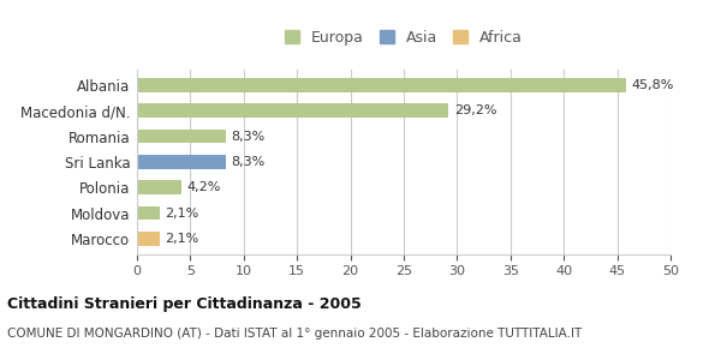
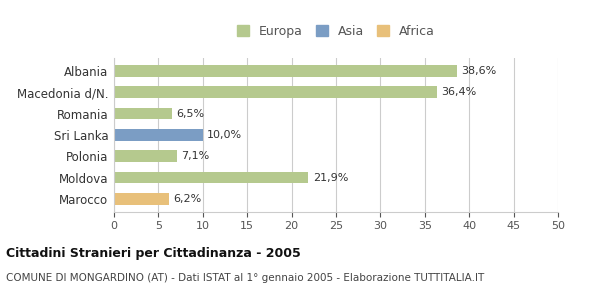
Albania: 45,8% -> 38,6%
Macedonia d/N.: 29,2% -> 36,4%
Romania: 8,3% -> 6,5%
Sri Lanka: 8,3% -> 10,0%
Polonia: 4,2% -> 7,1%
Moldova: 2,1% -> 21,9%
Marocco: 2,1% -> 6,2%
